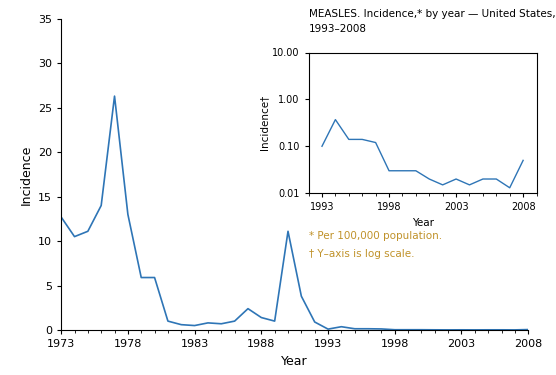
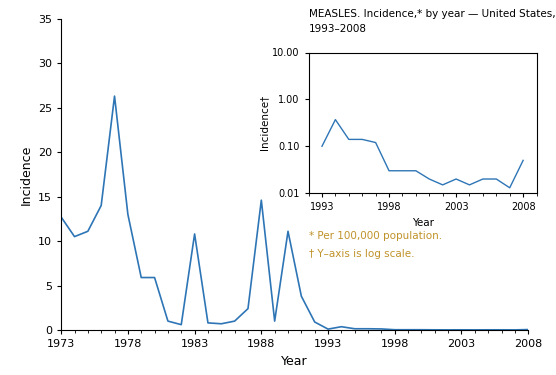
1983: 0.5 -> 10.8
1988: 1.4 -> 14.6
